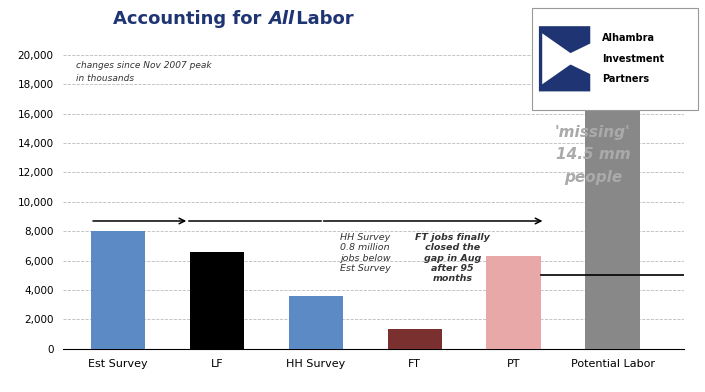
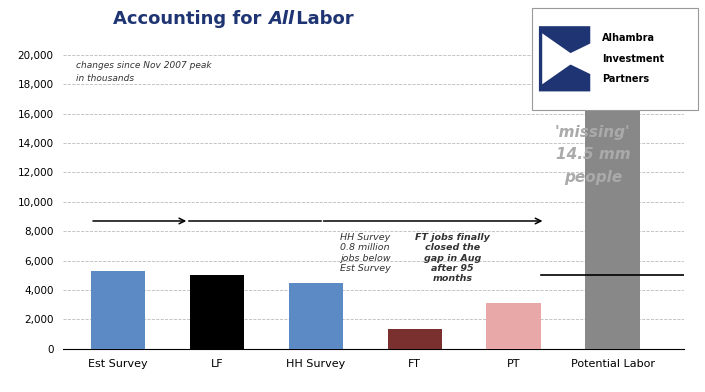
Est Survey: 8,000 -> 5,300
LF: 6,600 -> 5,000
HH Survey: 3,600 -> 4,500
PT: 6,300 -> 3,100
